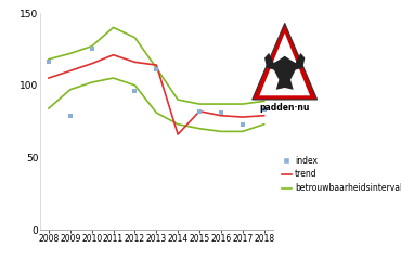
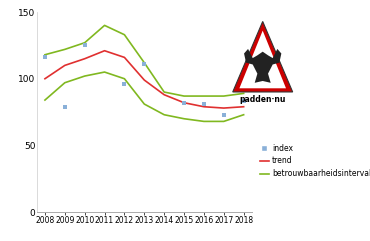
trend/2008: 105 -> 100
trend/2013: 114 -> 99
trend/2014: 66 -> 88
